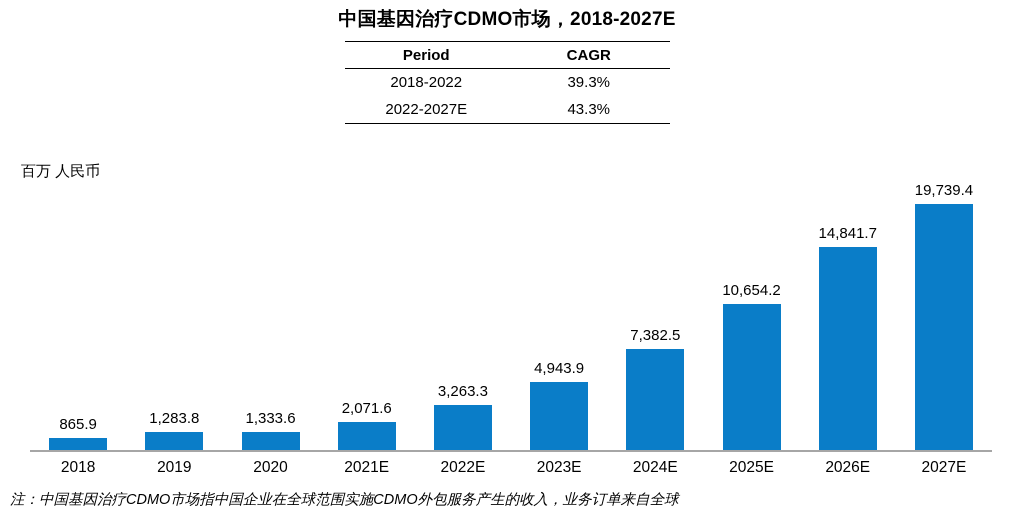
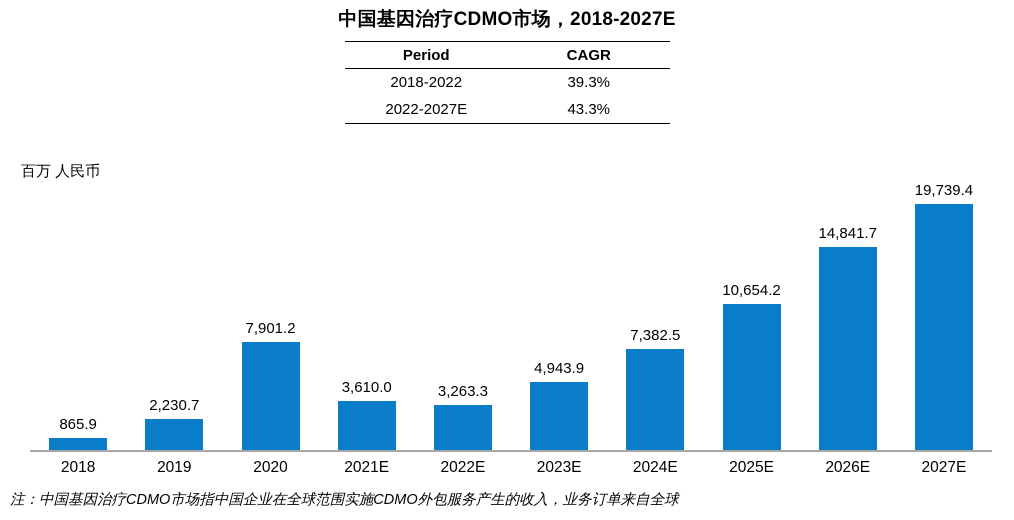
2019: 1,283.8 -> 2,230.7
2020: 1,333.6 -> 7,901.2
2021E: 2,071.6 -> 3,610.0
